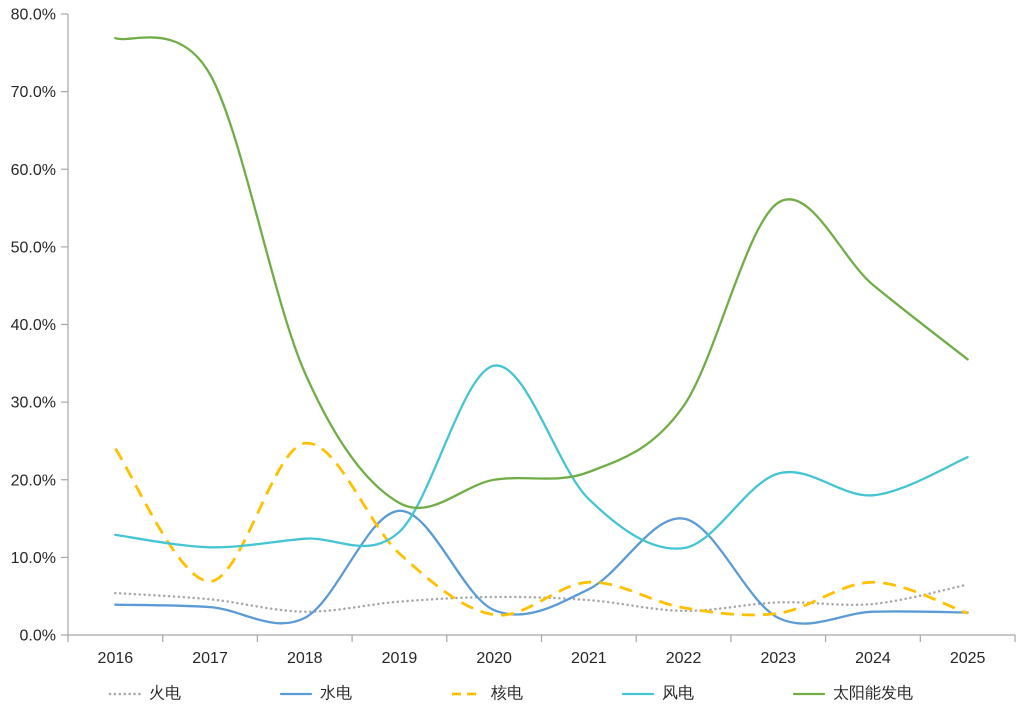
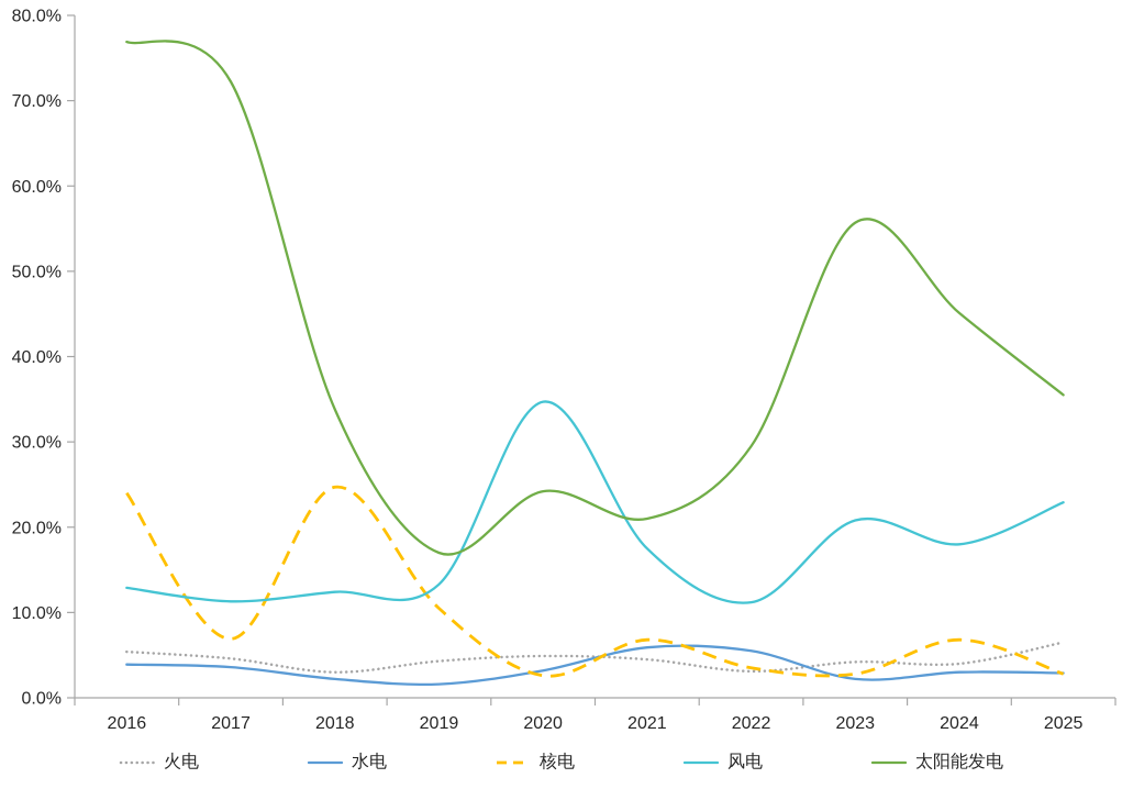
水电/2019: 16% -> 2%
太阳能发电/2020: 20% -> 24%
水电/2022: 15% -> 6%
